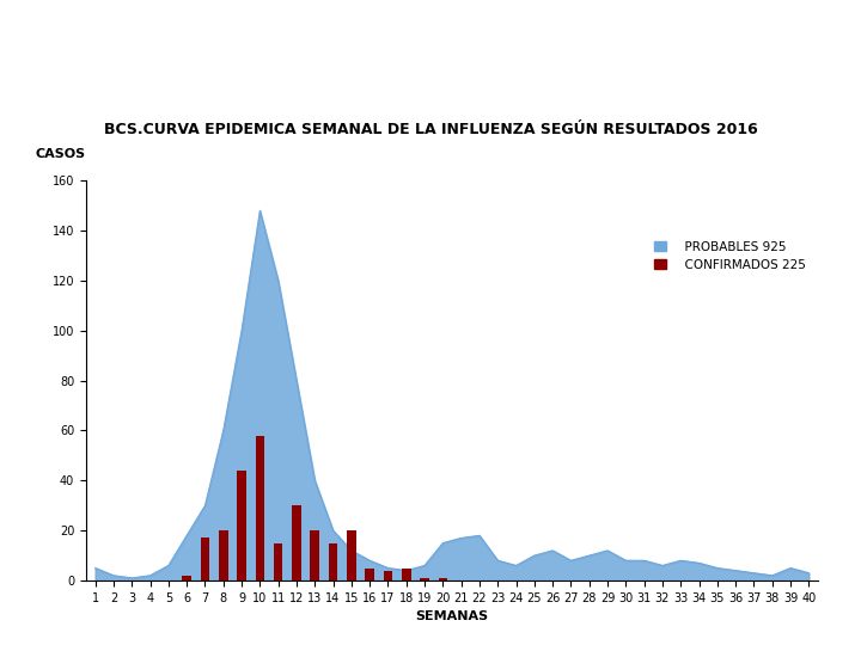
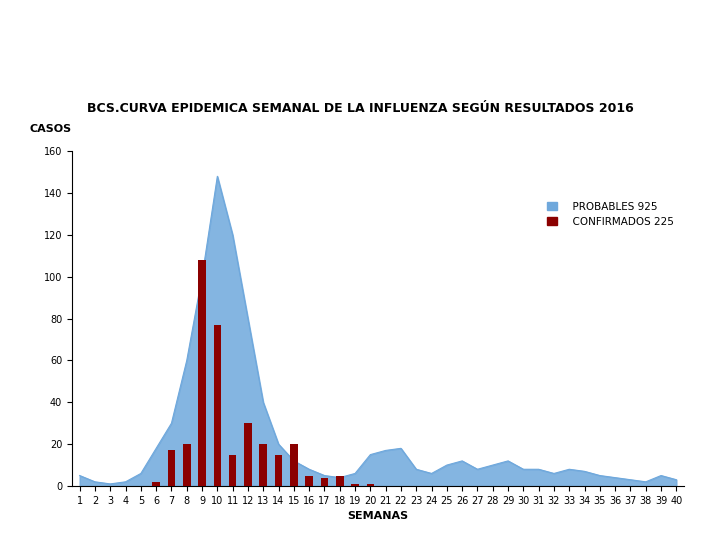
CONFIRMADOS 225/9: 44 -> 108
CONFIRMADOS 225/10: 58 -> 77
